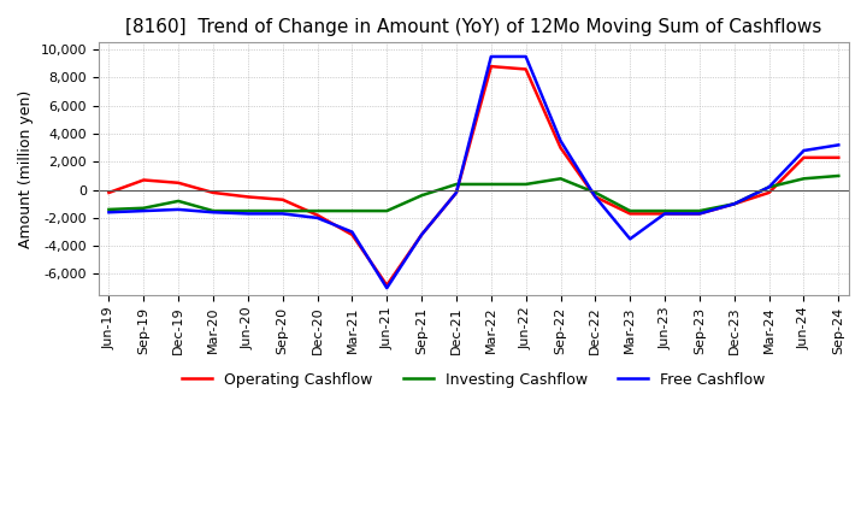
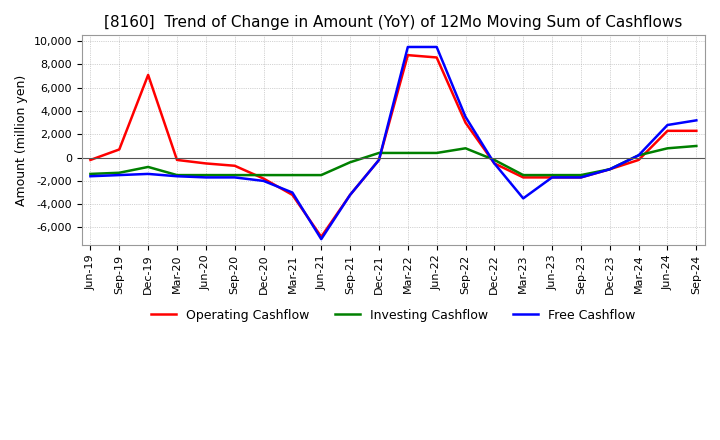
Operating Cashflow/Dec-19: 500 -> 7,100
